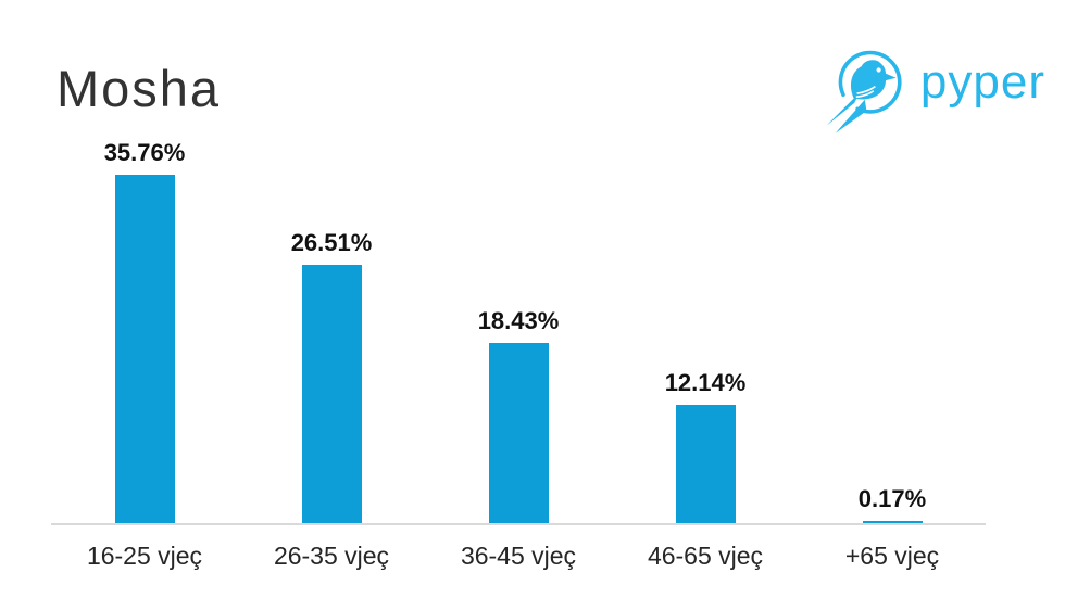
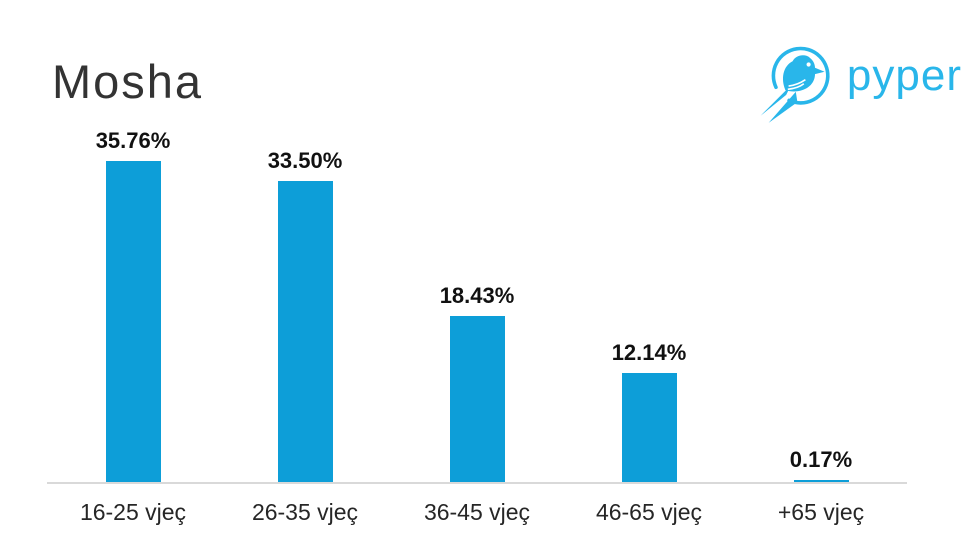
26-35 vjeç: 26.51% -> 33.50%
